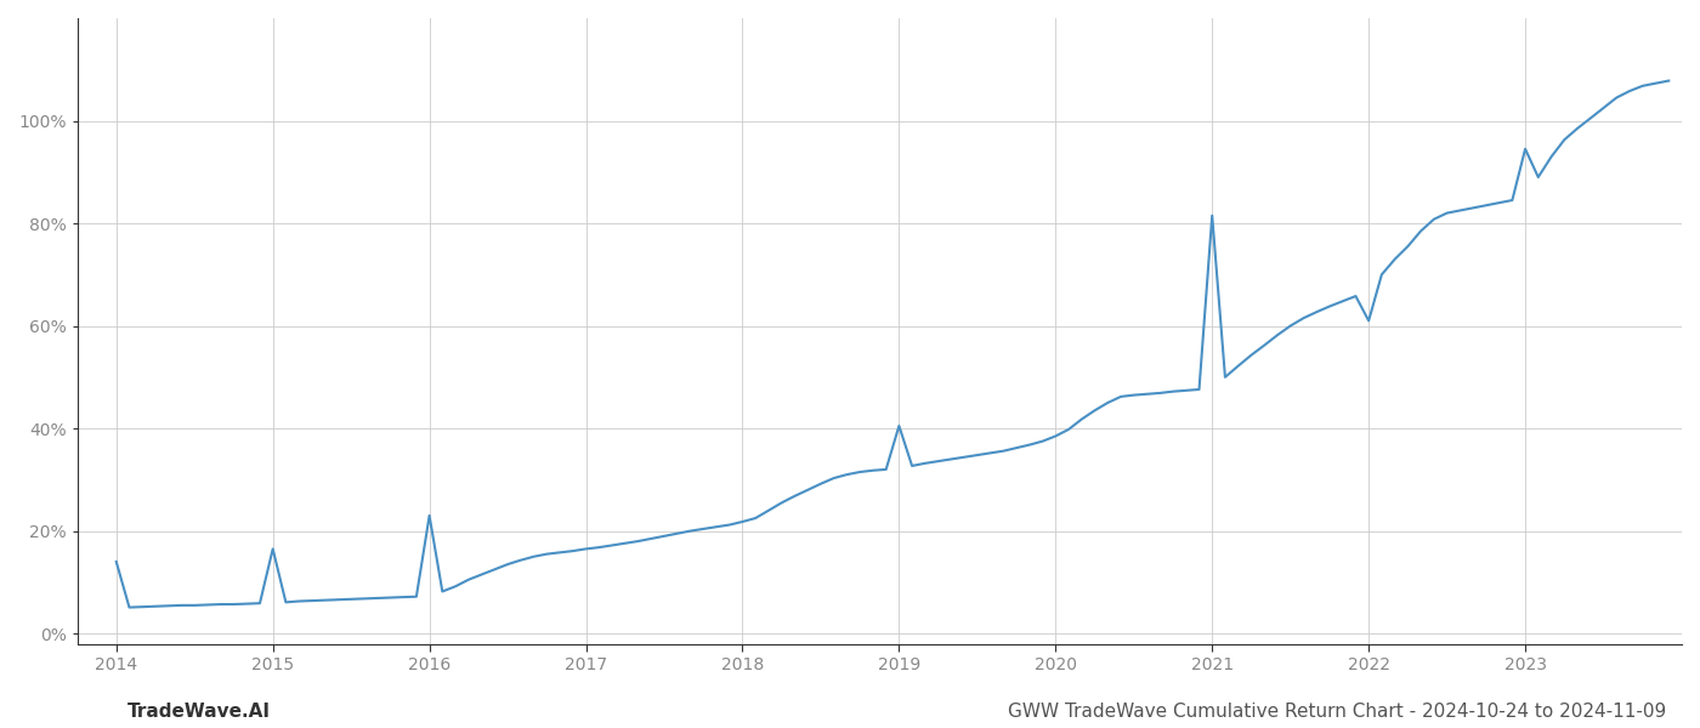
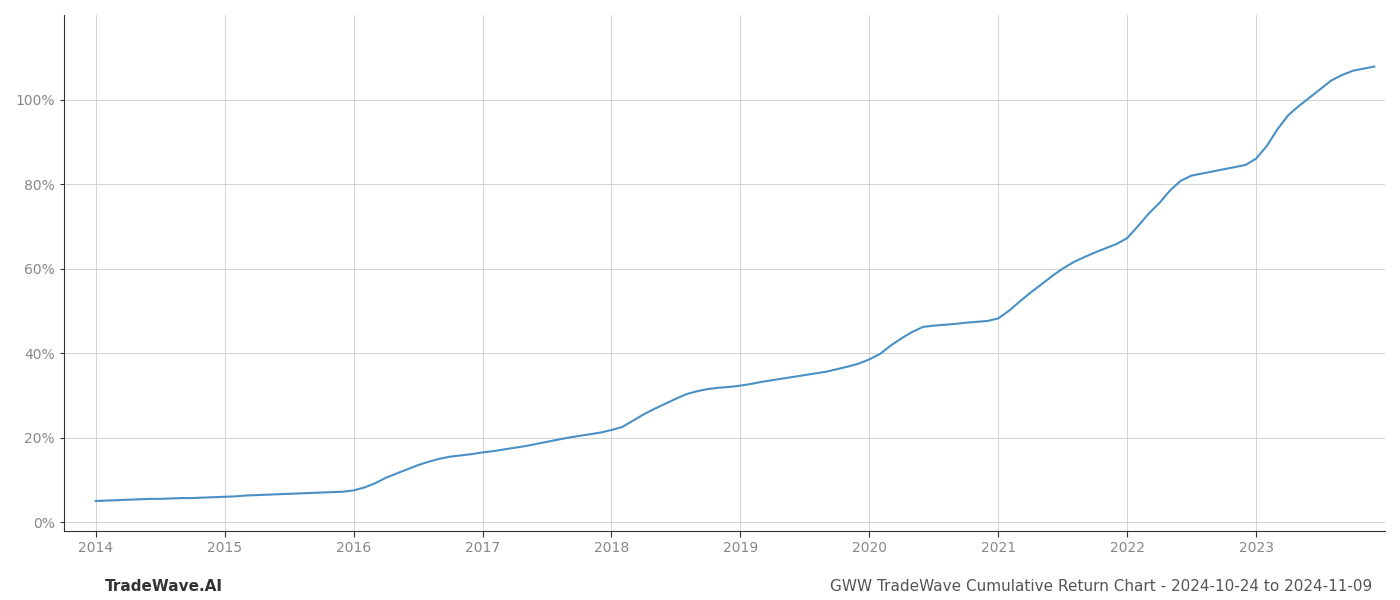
2014: 14.0% -> 5.0%
2015: 16.5% -> 6.0%
2016: 23.0% -> 7.5%
2019: 40.5% -> 32.3%
2021: 81.5% -> 48.2%
2022: 61.0% -> 67.2%
2023: 94.5% -> 86.0%
